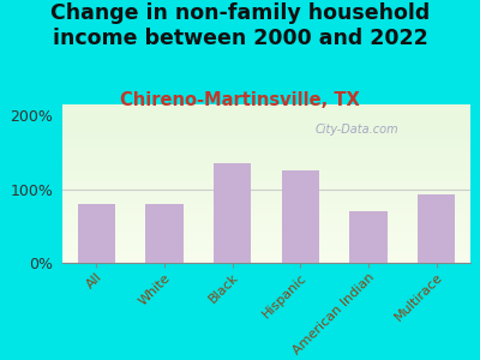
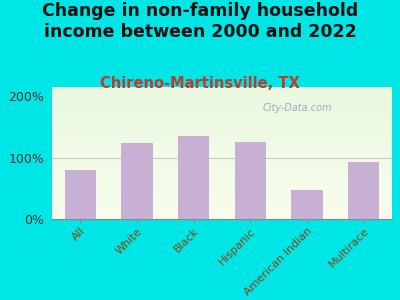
White: 80% -> 124%
American Indian: 70% -> 48%
